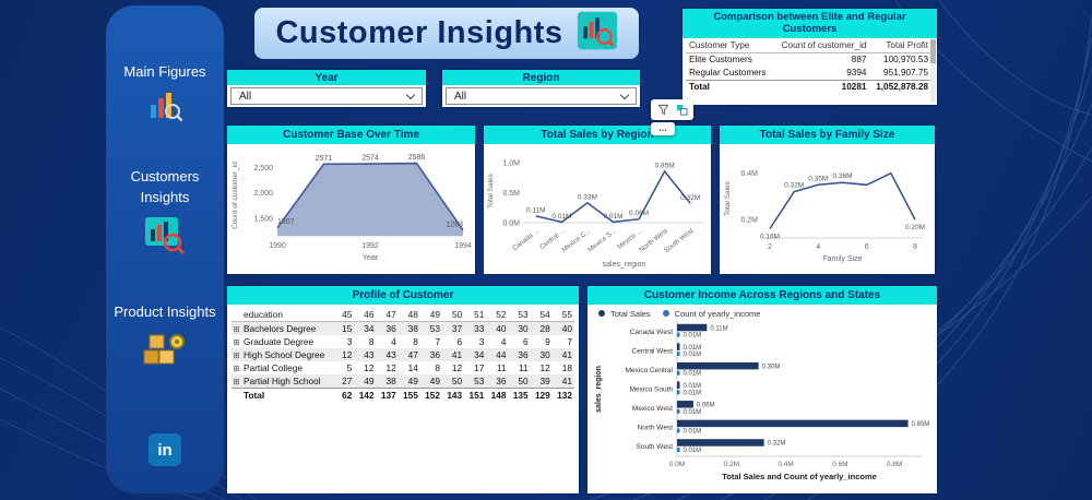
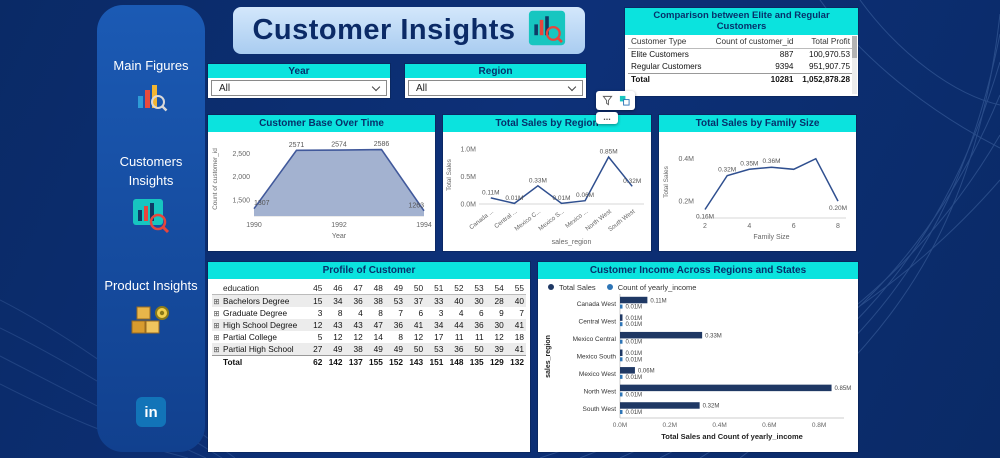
Customer Income Across Regions and States/Total Sales/Mexico Central: 0.30M -> 0.33M
